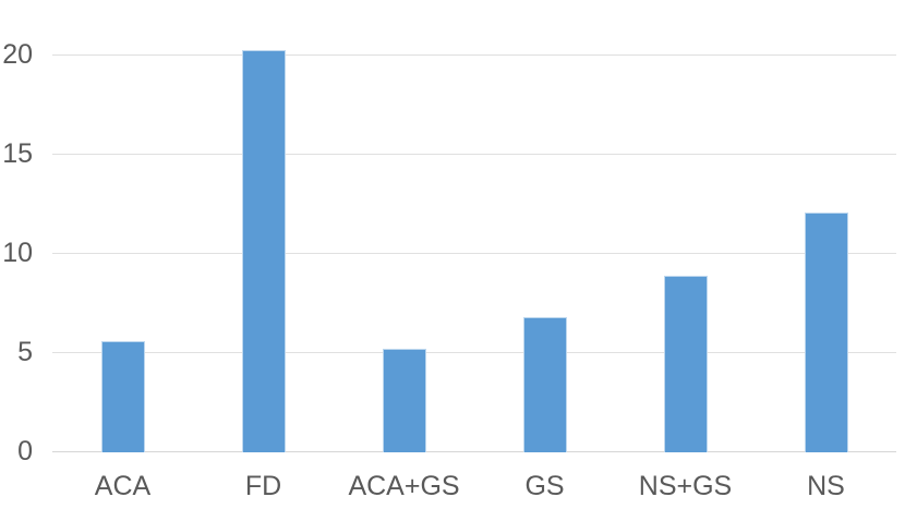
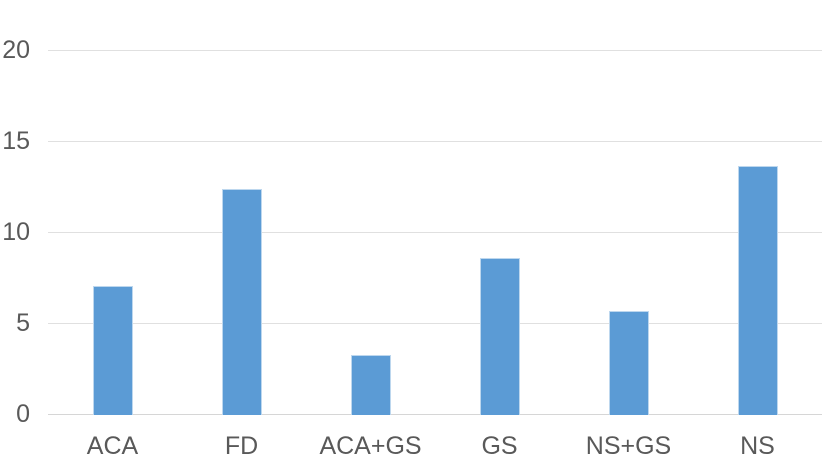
ACA: 5.6 -> 7.1
FD: 20.3 -> 12.4
ACA+GS: 5.2 -> 3.3
GS: 6.8 -> 8.6
NS+GS: 8.9 -> 5.7
NS: 12.1 -> 13.7
